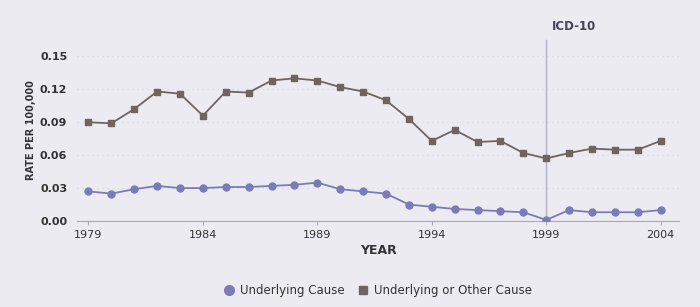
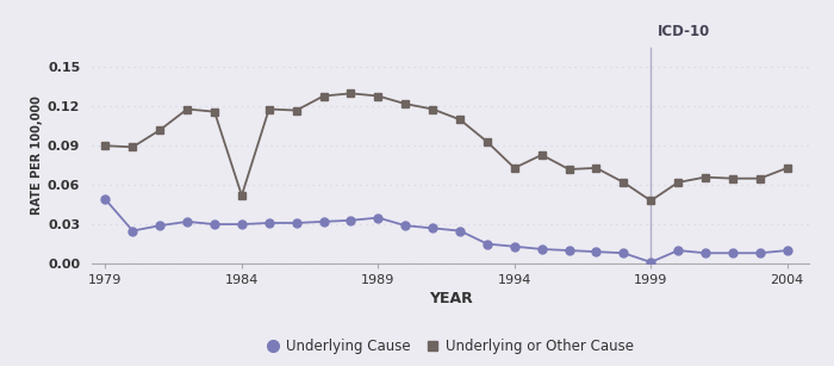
Underlying Cause/1979: 0.027 -> 0.049
Underlying or Other Cause/1984: 0.096 -> 0.052
Underlying or Other Cause/1999: 0.057 -> 0.048
